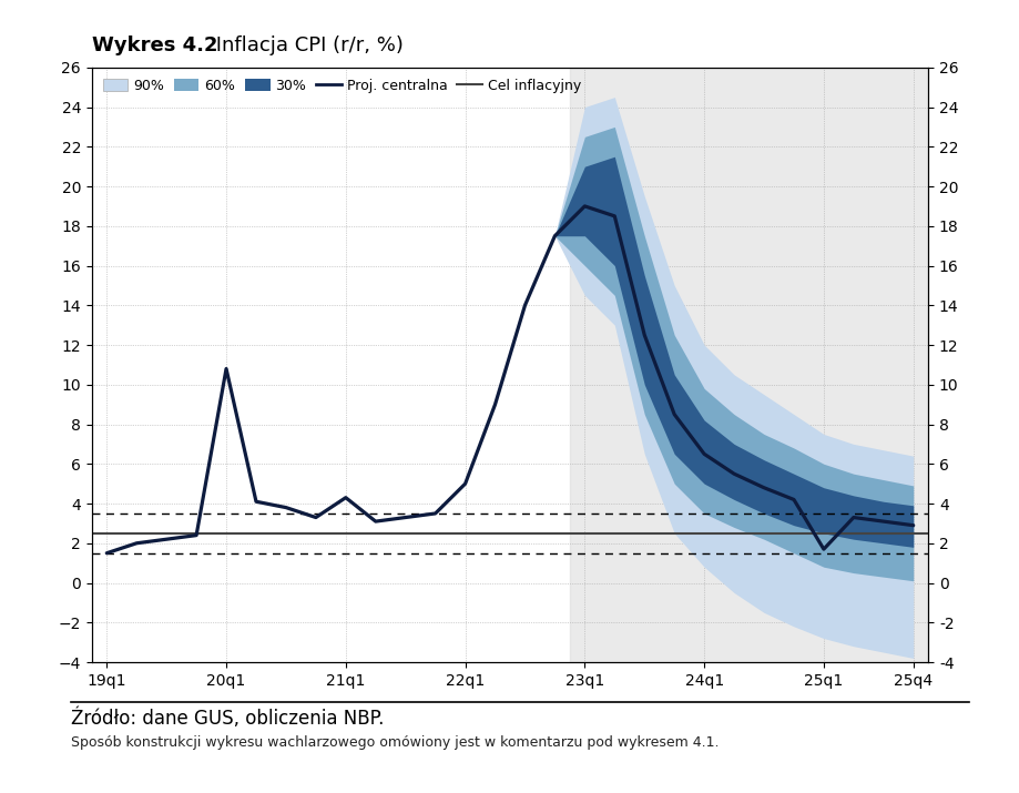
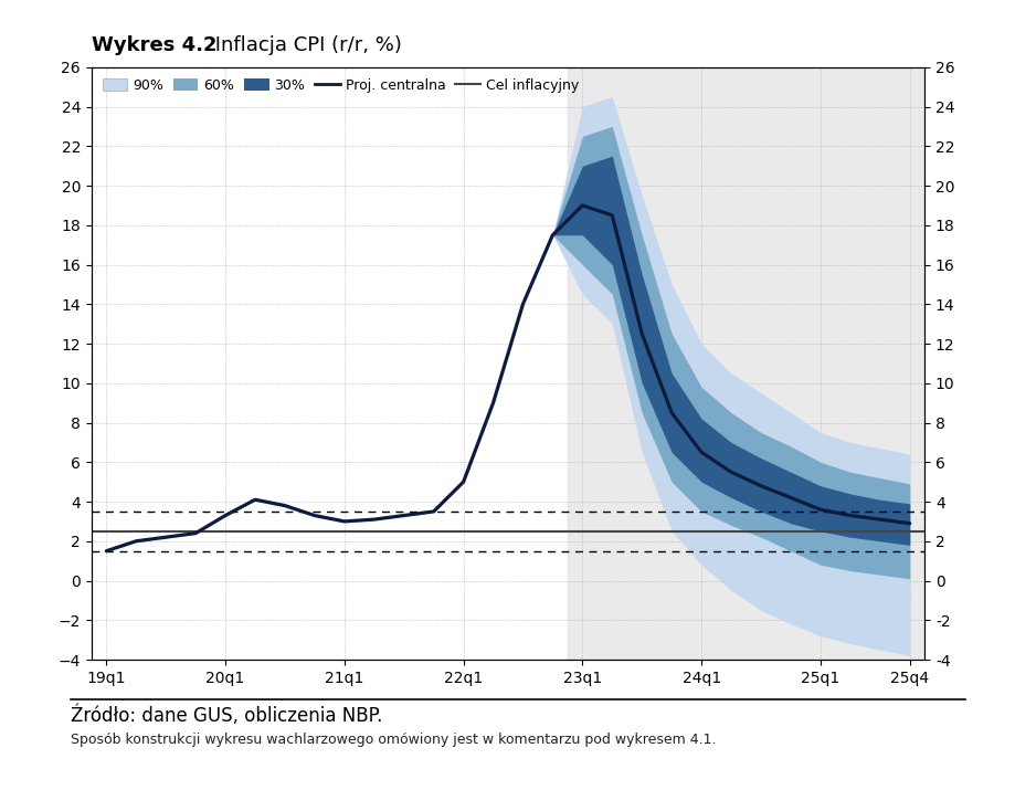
Proj. centralna/20q1: 10.8 -> 3.3
Proj. centralna/21q1: 4.3 -> 3.0
Proj. centralna/25q1: 1.7 -> 3.6
